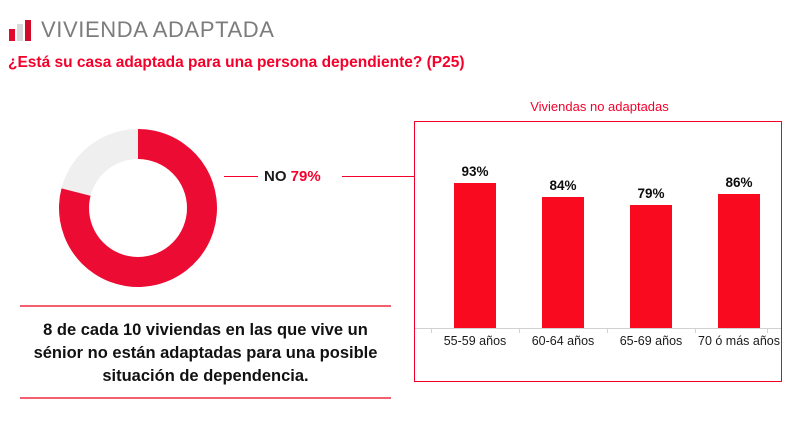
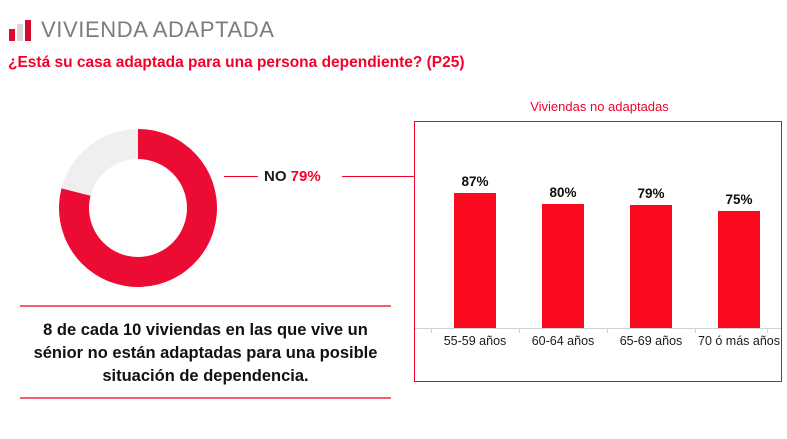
Viviendas no adaptadas/55-59 años: 93% -> 87%
Viviendas no adaptadas/60-64 años: 84% -> 80%
Viviendas no adaptadas/70 ó más años: 86% -> 75%
